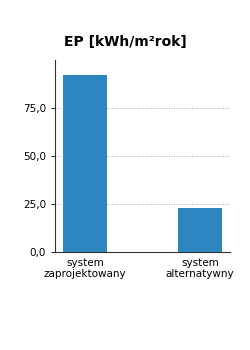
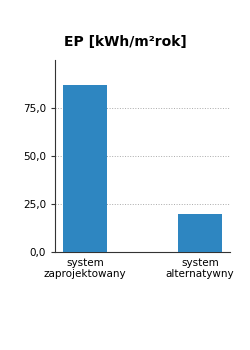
system zaprojektowany: 92 -> 87
system alternatywny: 23 -> 20
